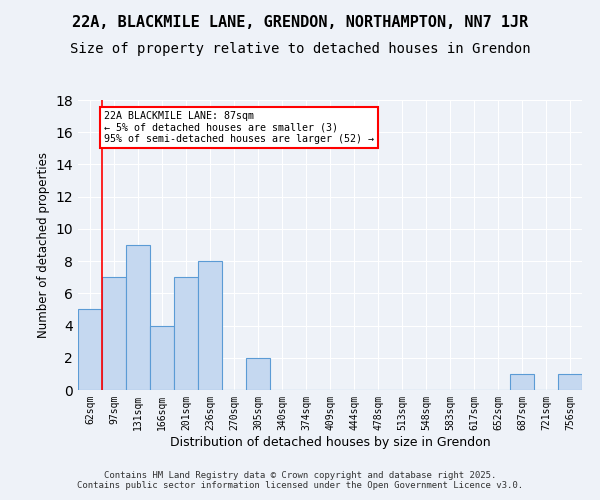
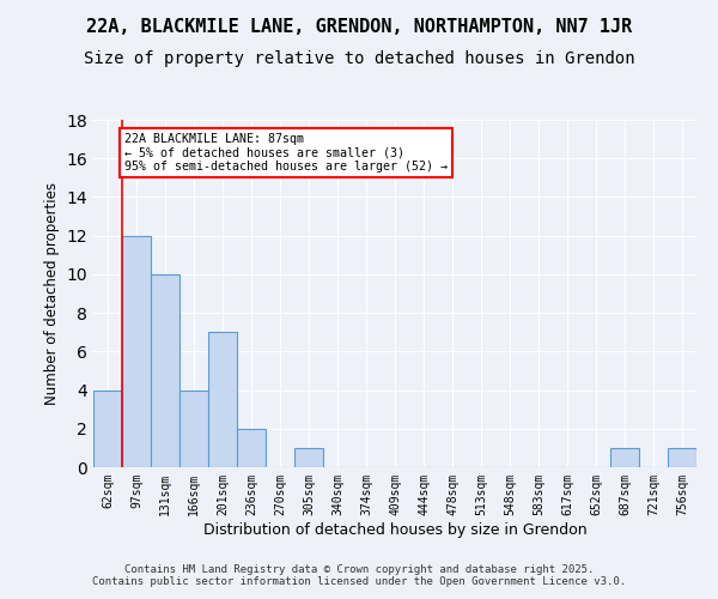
62sqm: 5 -> 4
97sqm: 7 -> 12
131sqm: 9 -> 10
236sqm: 8 -> 2
305sqm: 2 -> 1
